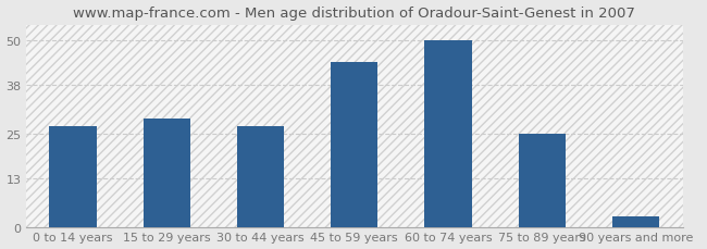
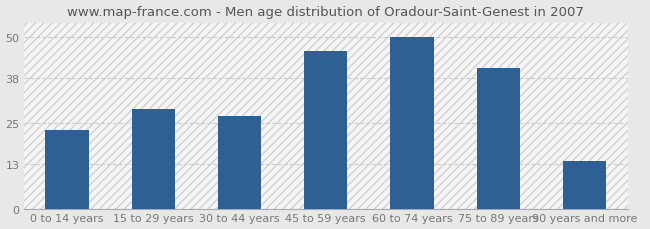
0 to 14 years: 27 -> 23
45 to 59 years: 44 -> 46
75 to 89 years: 25 -> 41
90 years and more: 3 -> 14
